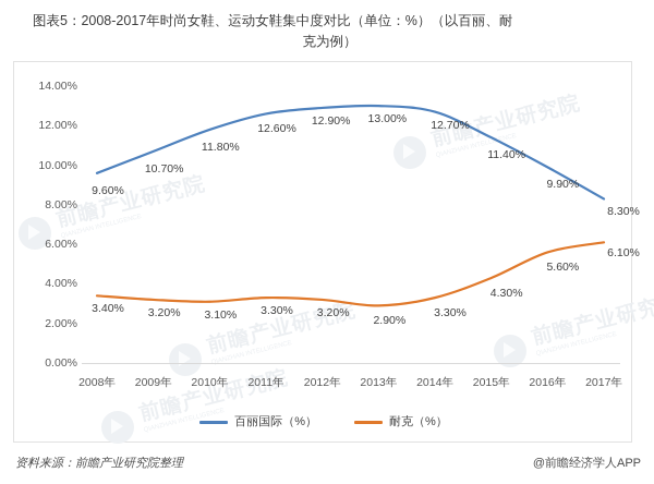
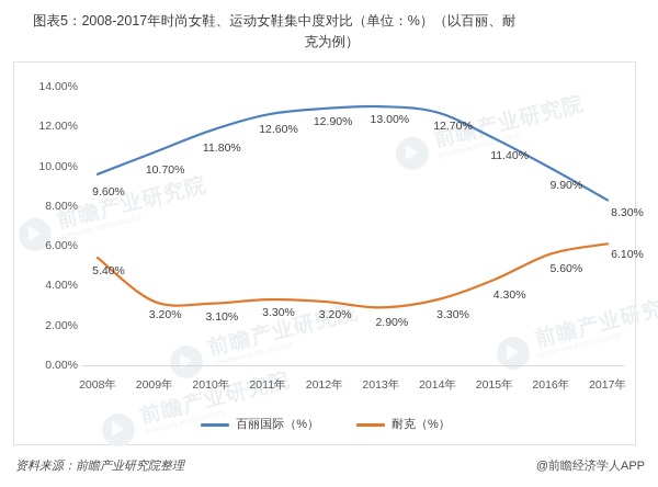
耐克（%）/2008年: 3.40% -> 5.40%
